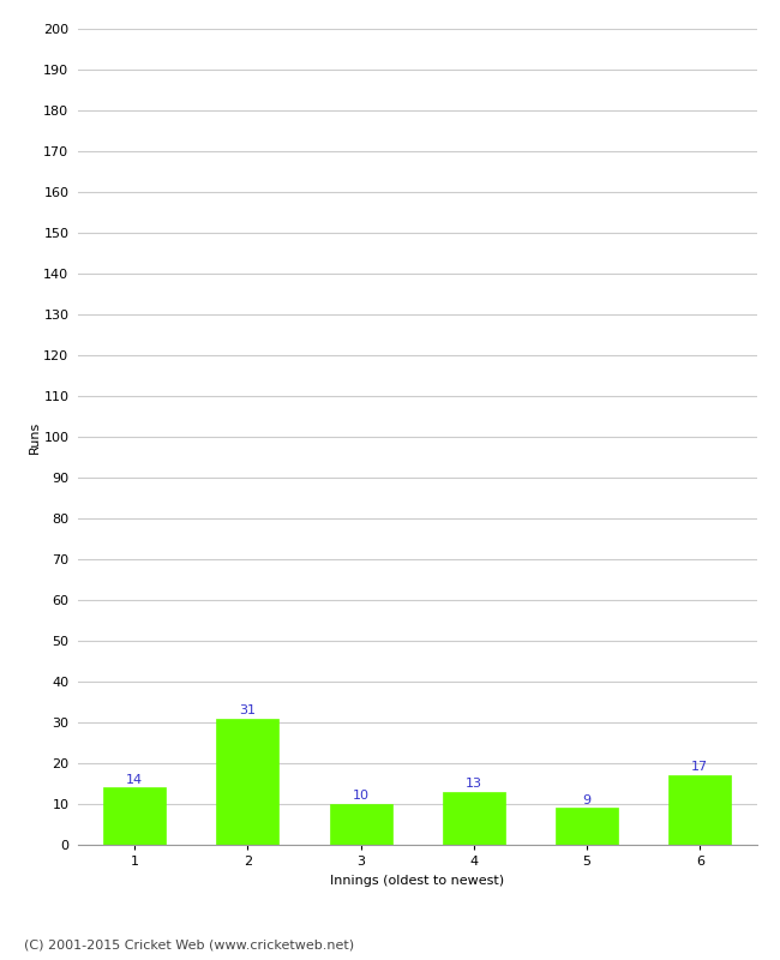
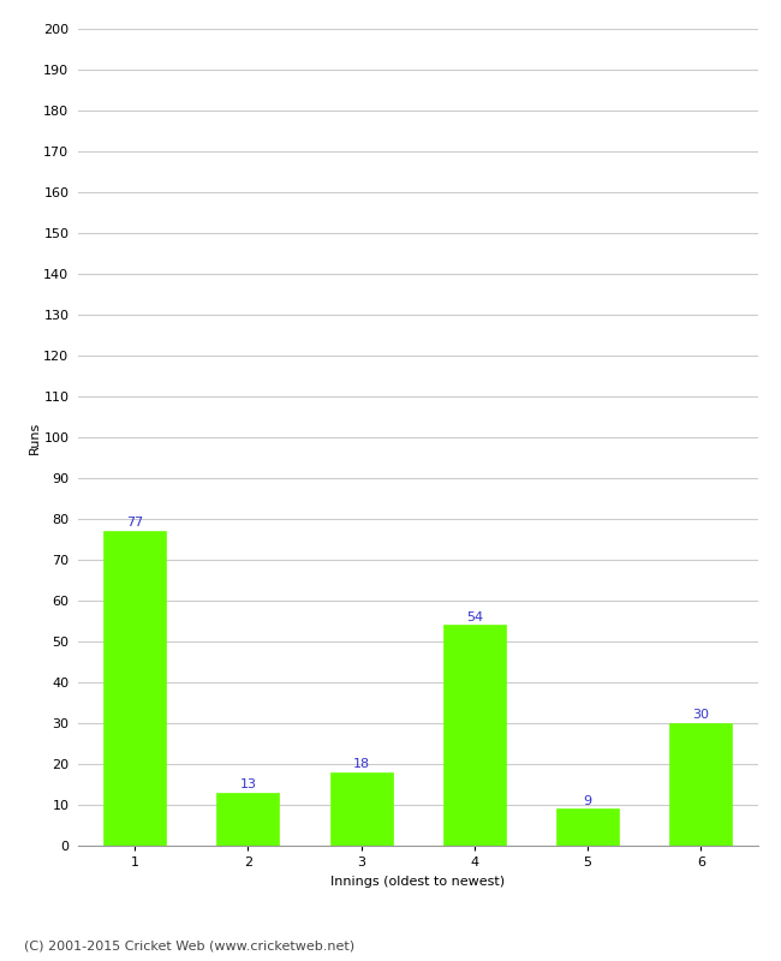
1: 14 -> 77
2: 31 -> 13
3: 10 -> 18
4: 13 -> 54
6: 17 -> 30
